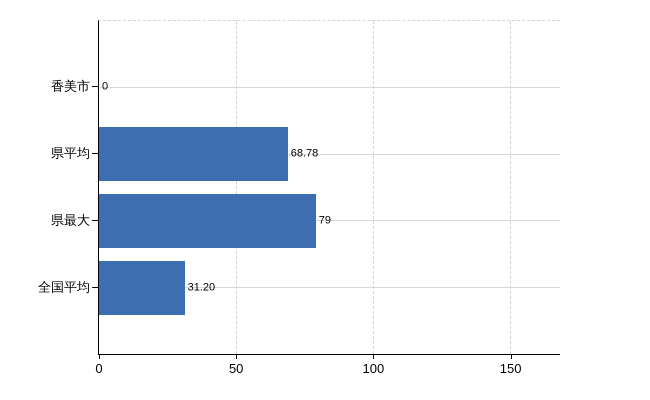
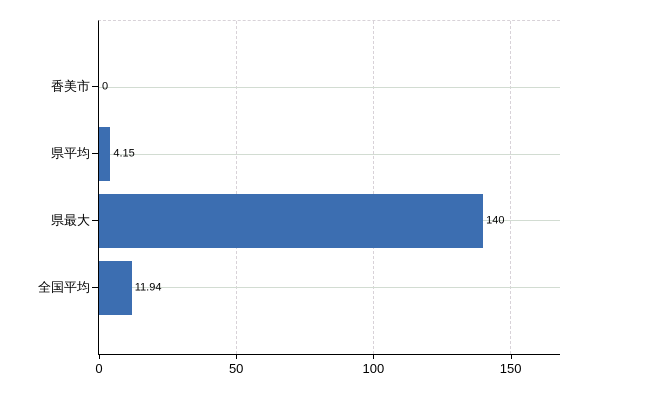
県平均: 68.78 -> 4.15
県最大: 79 -> 140
全国平均: 31.20 -> 11.94
